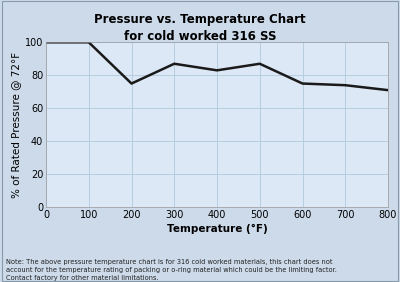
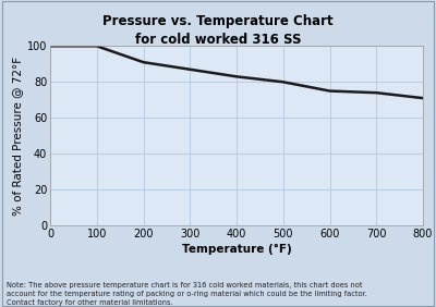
200: 75 -> 91
500: 87 -> 80
